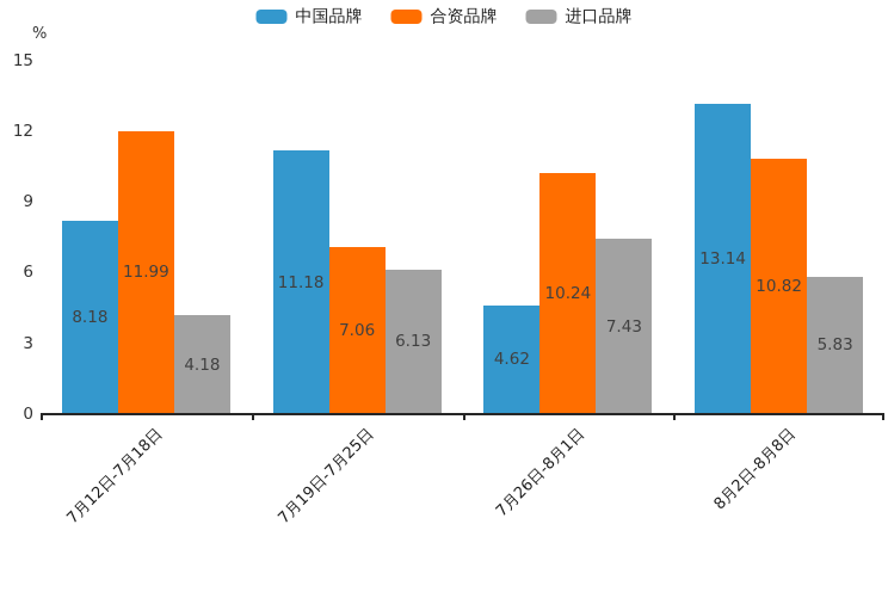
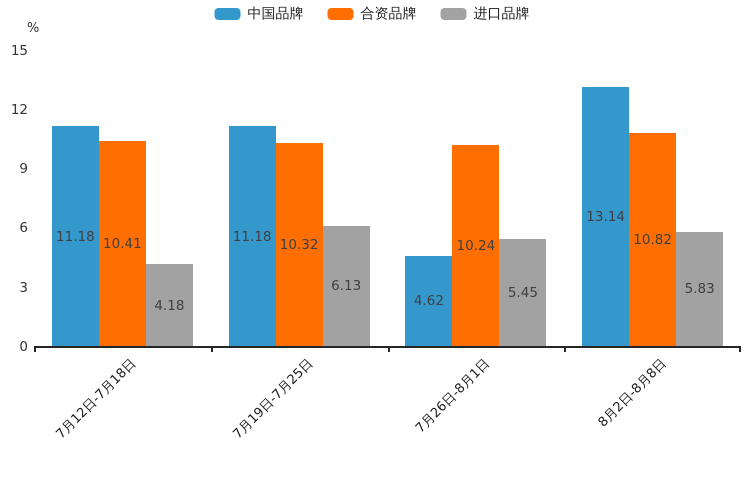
中国品牌/7月12日-7月18日: 8.18 -> 11.18
合资品牌/7月12日-7月18日: 11.99 -> 10.41
合资品牌/7月19日-7月25日: 7.06 -> 10.32
进口品牌/7月26日-8月1日: 7.43 -> 5.45
